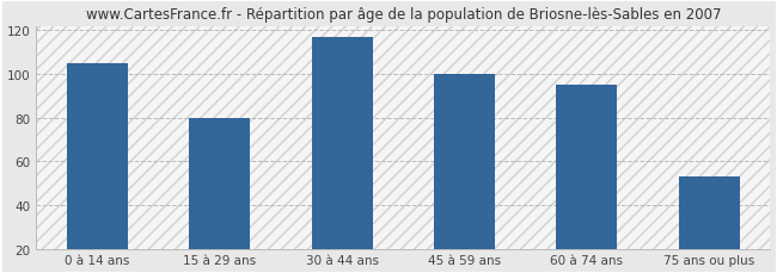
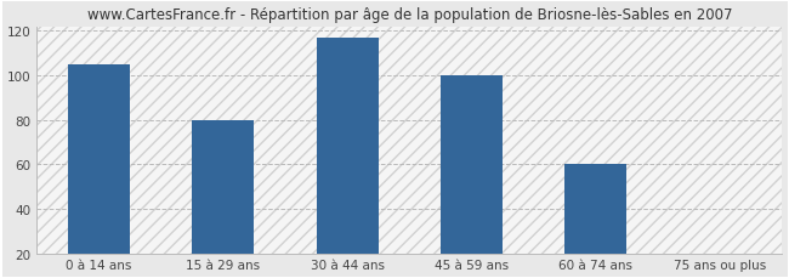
60 à 74 ans: 95 -> 60
75 ans ou plus: 53 -> 20
